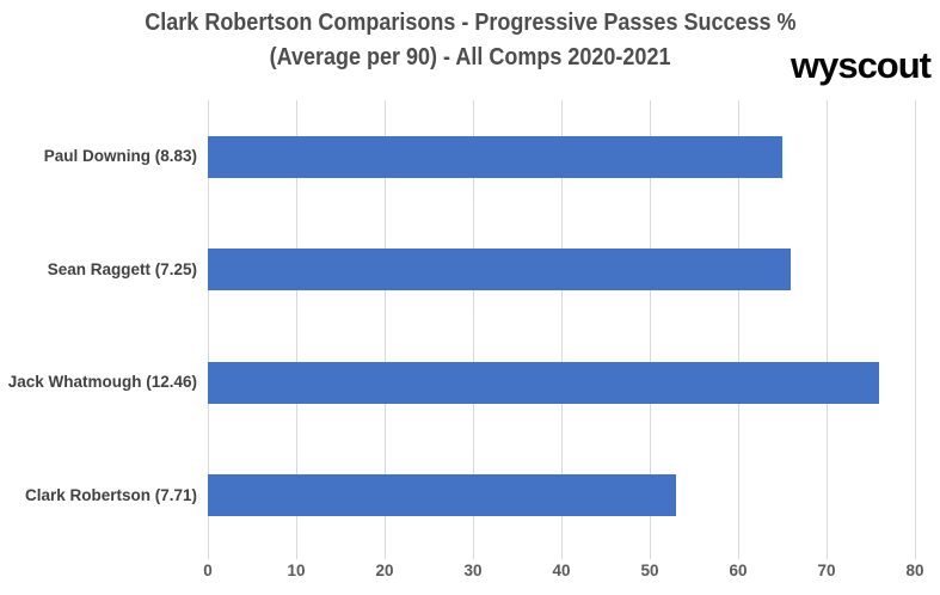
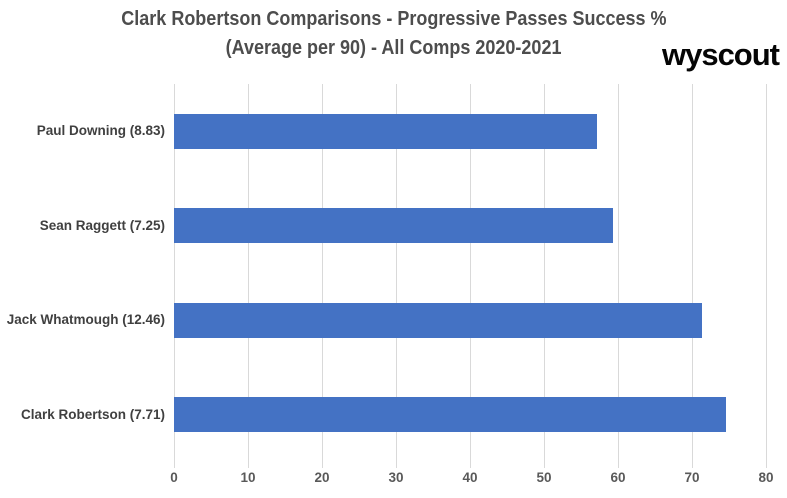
Paul Downing (8.83): 65 -> 57
Sean Raggett (7.25): 66 -> 59
Jack Whatmough (12.46): 76 -> 71
Clark Robertson (7.71): 53 -> 75
